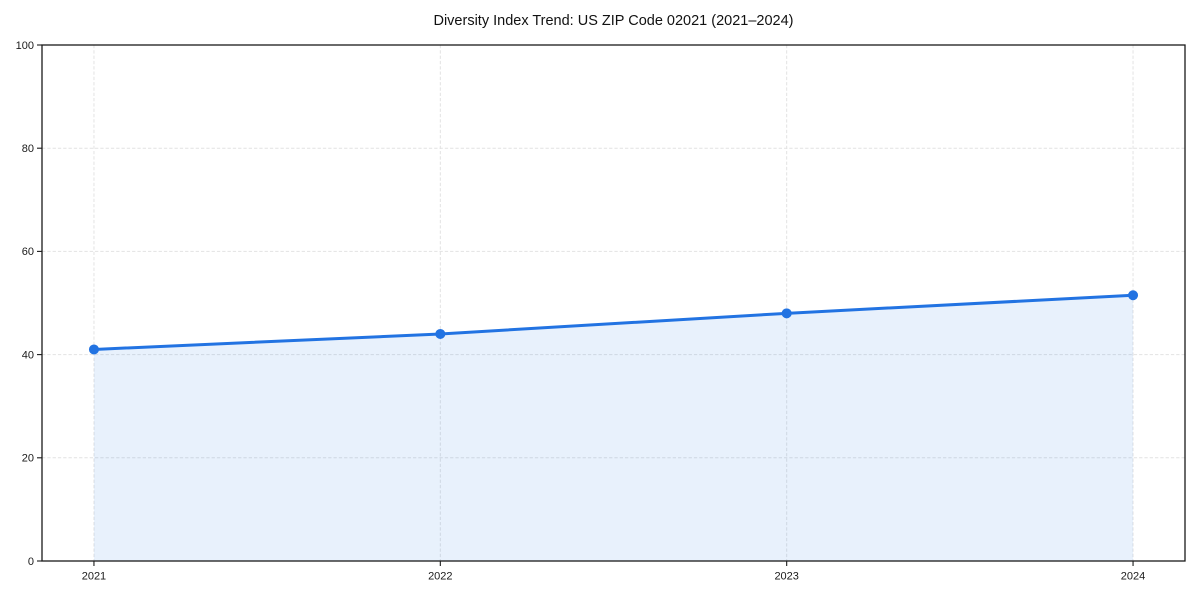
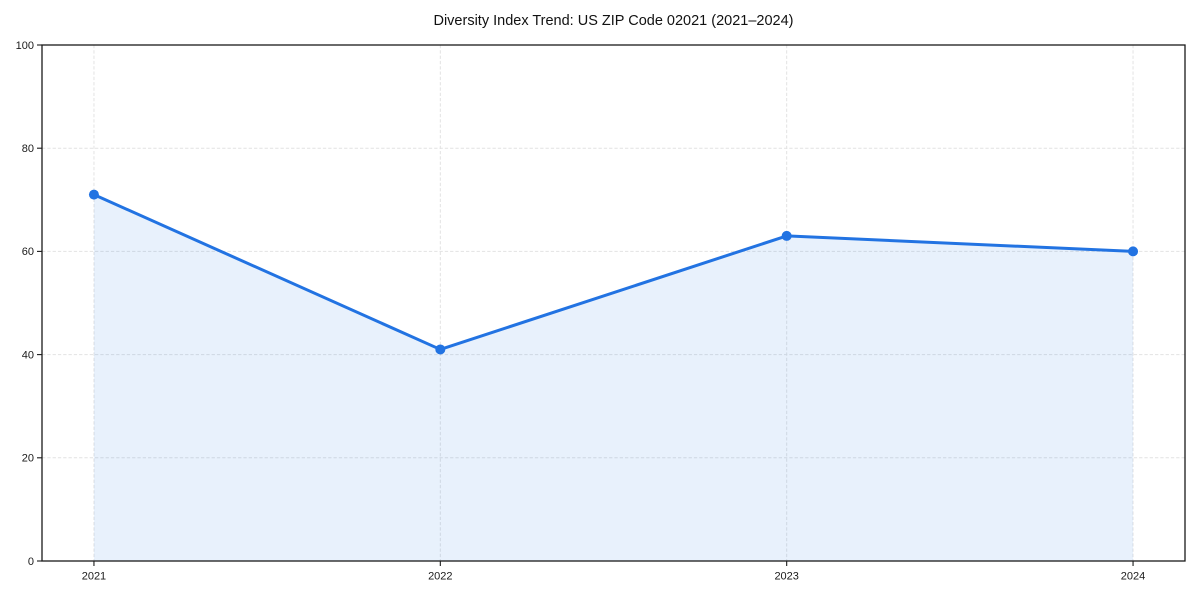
2021: 41 -> 71
2022: 44 -> 41
2023: 48 -> 63
2024: 52 -> 60
